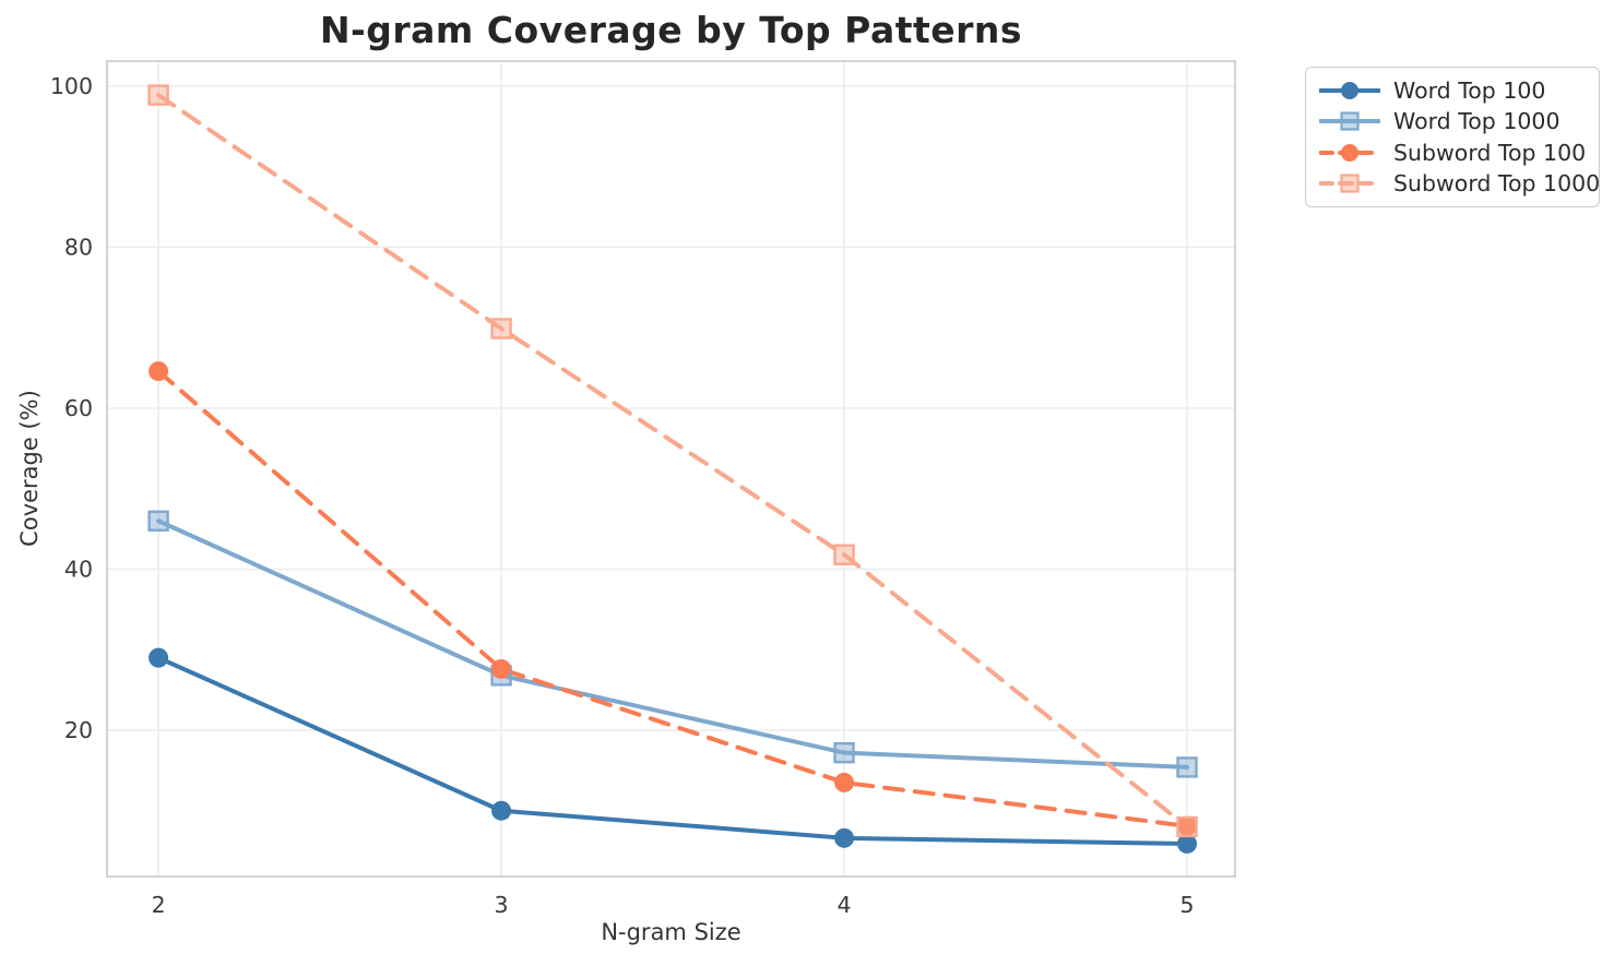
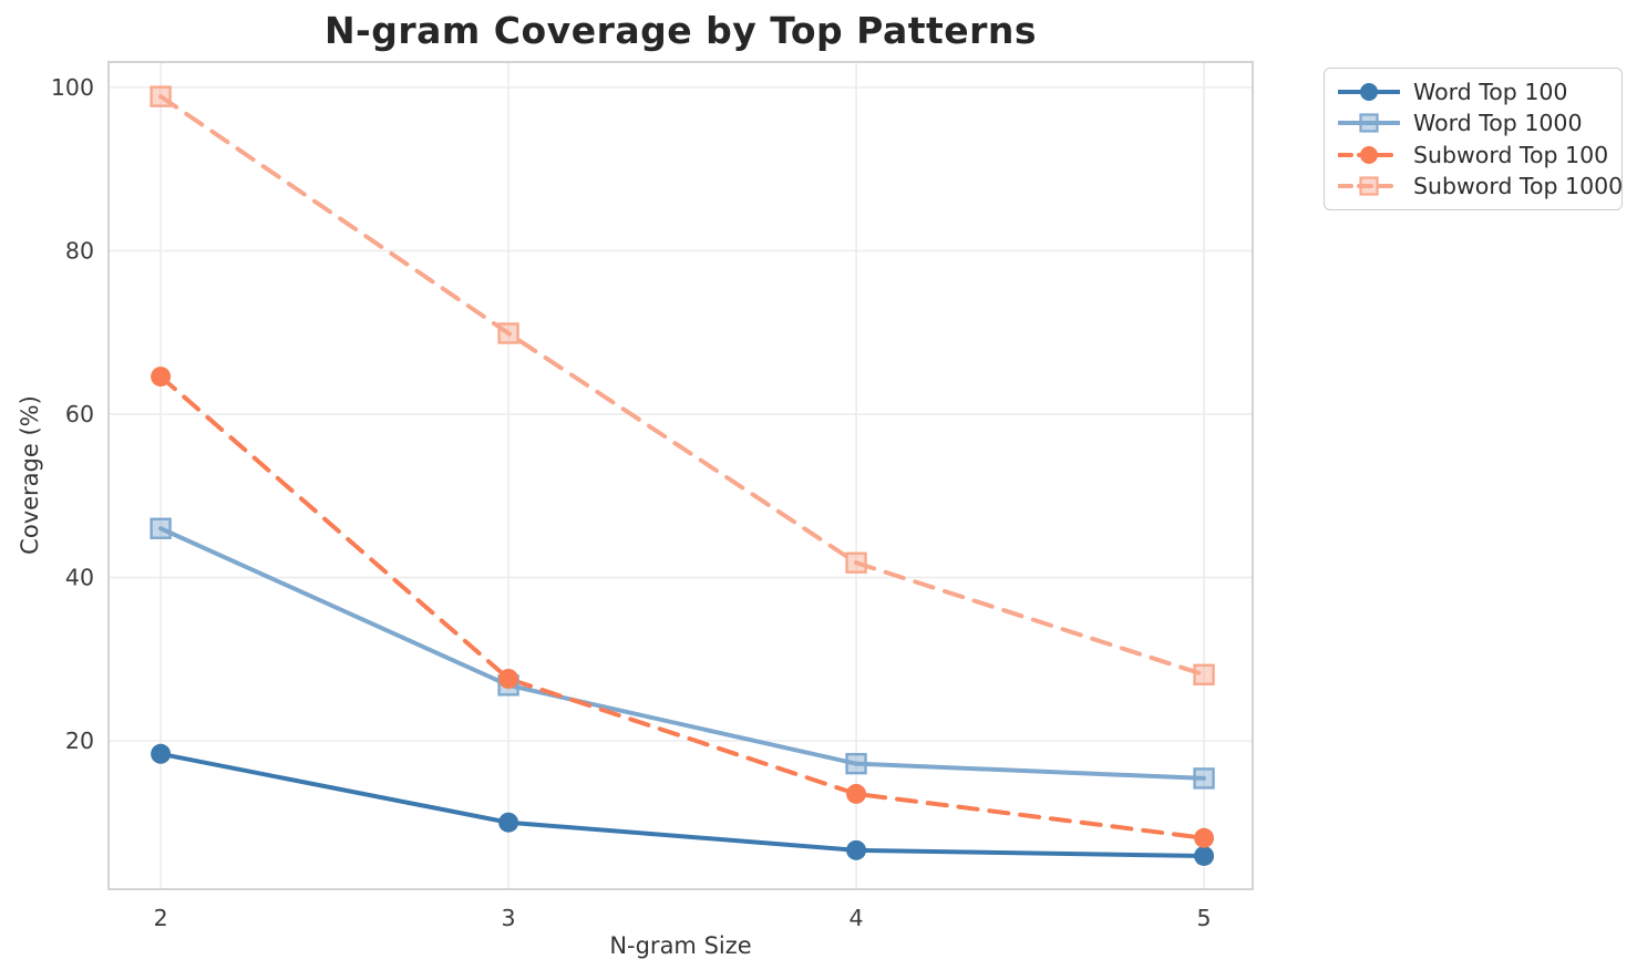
Word Top 100/2: 29 -> 18
Subword Top 1000/5: 8 -> 28
